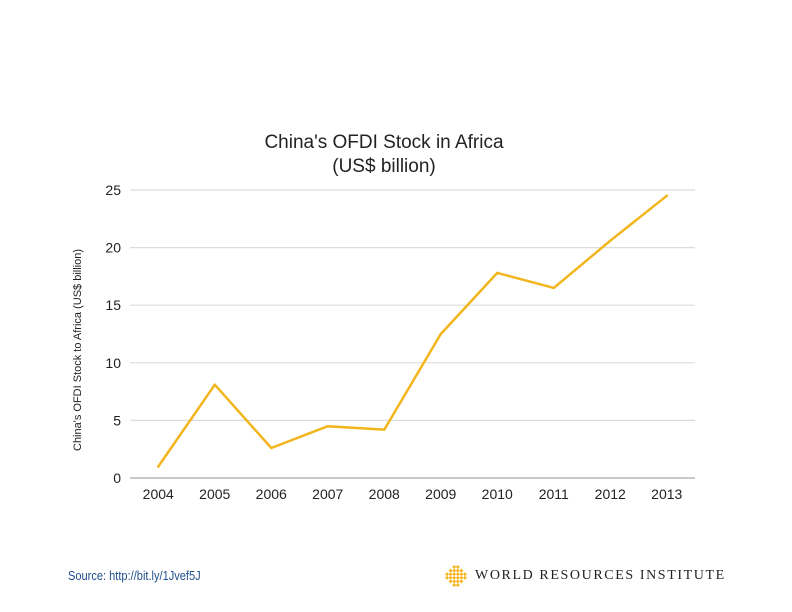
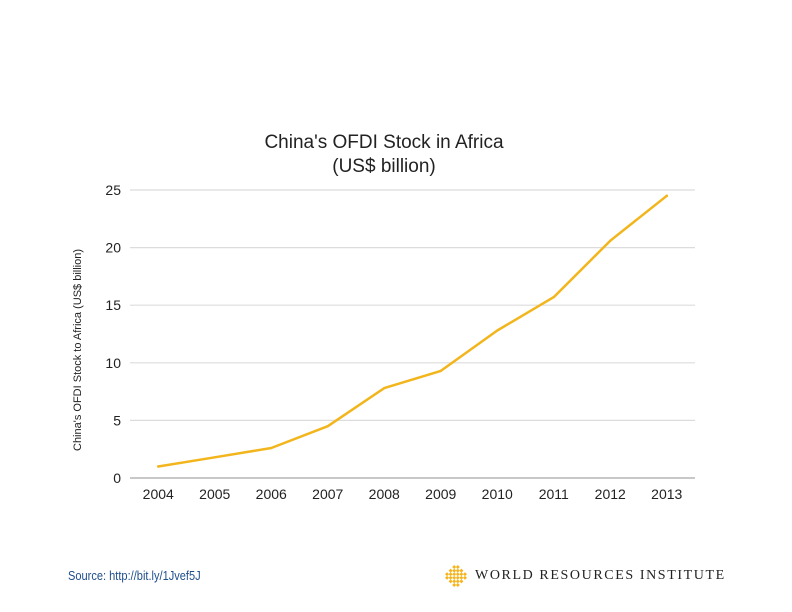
2005: 8.1 -> 1.8
2008: 4.2 -> 7.8
2009: 12.5 -> 9.3
2010: 17.8 -> 12.8
2011: 16.5 -> 15.7
